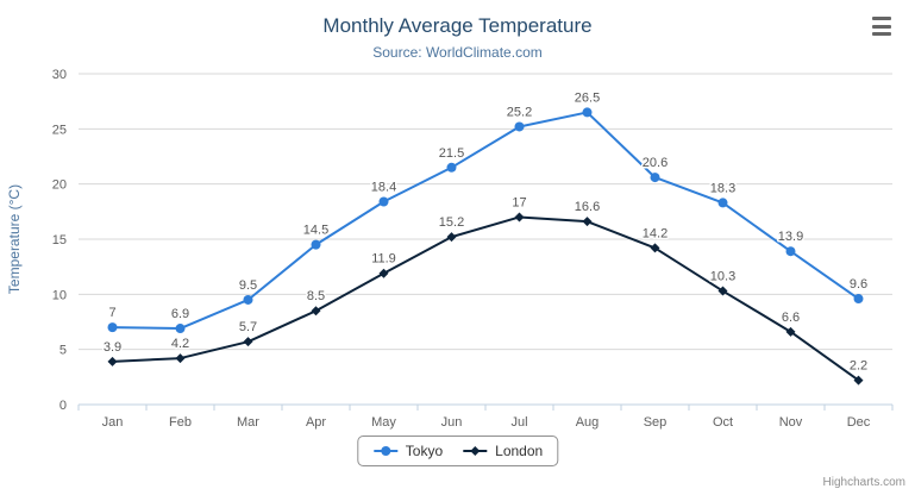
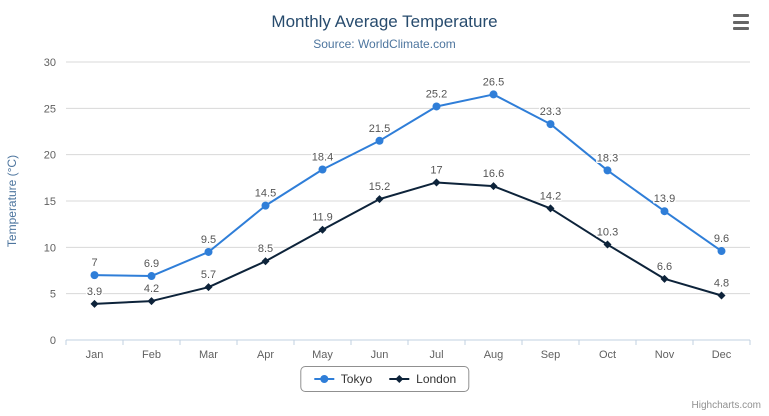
Tokyo/Sep: 20.6 -> 23.3
London/Dec: 2.2 -> 4.8
